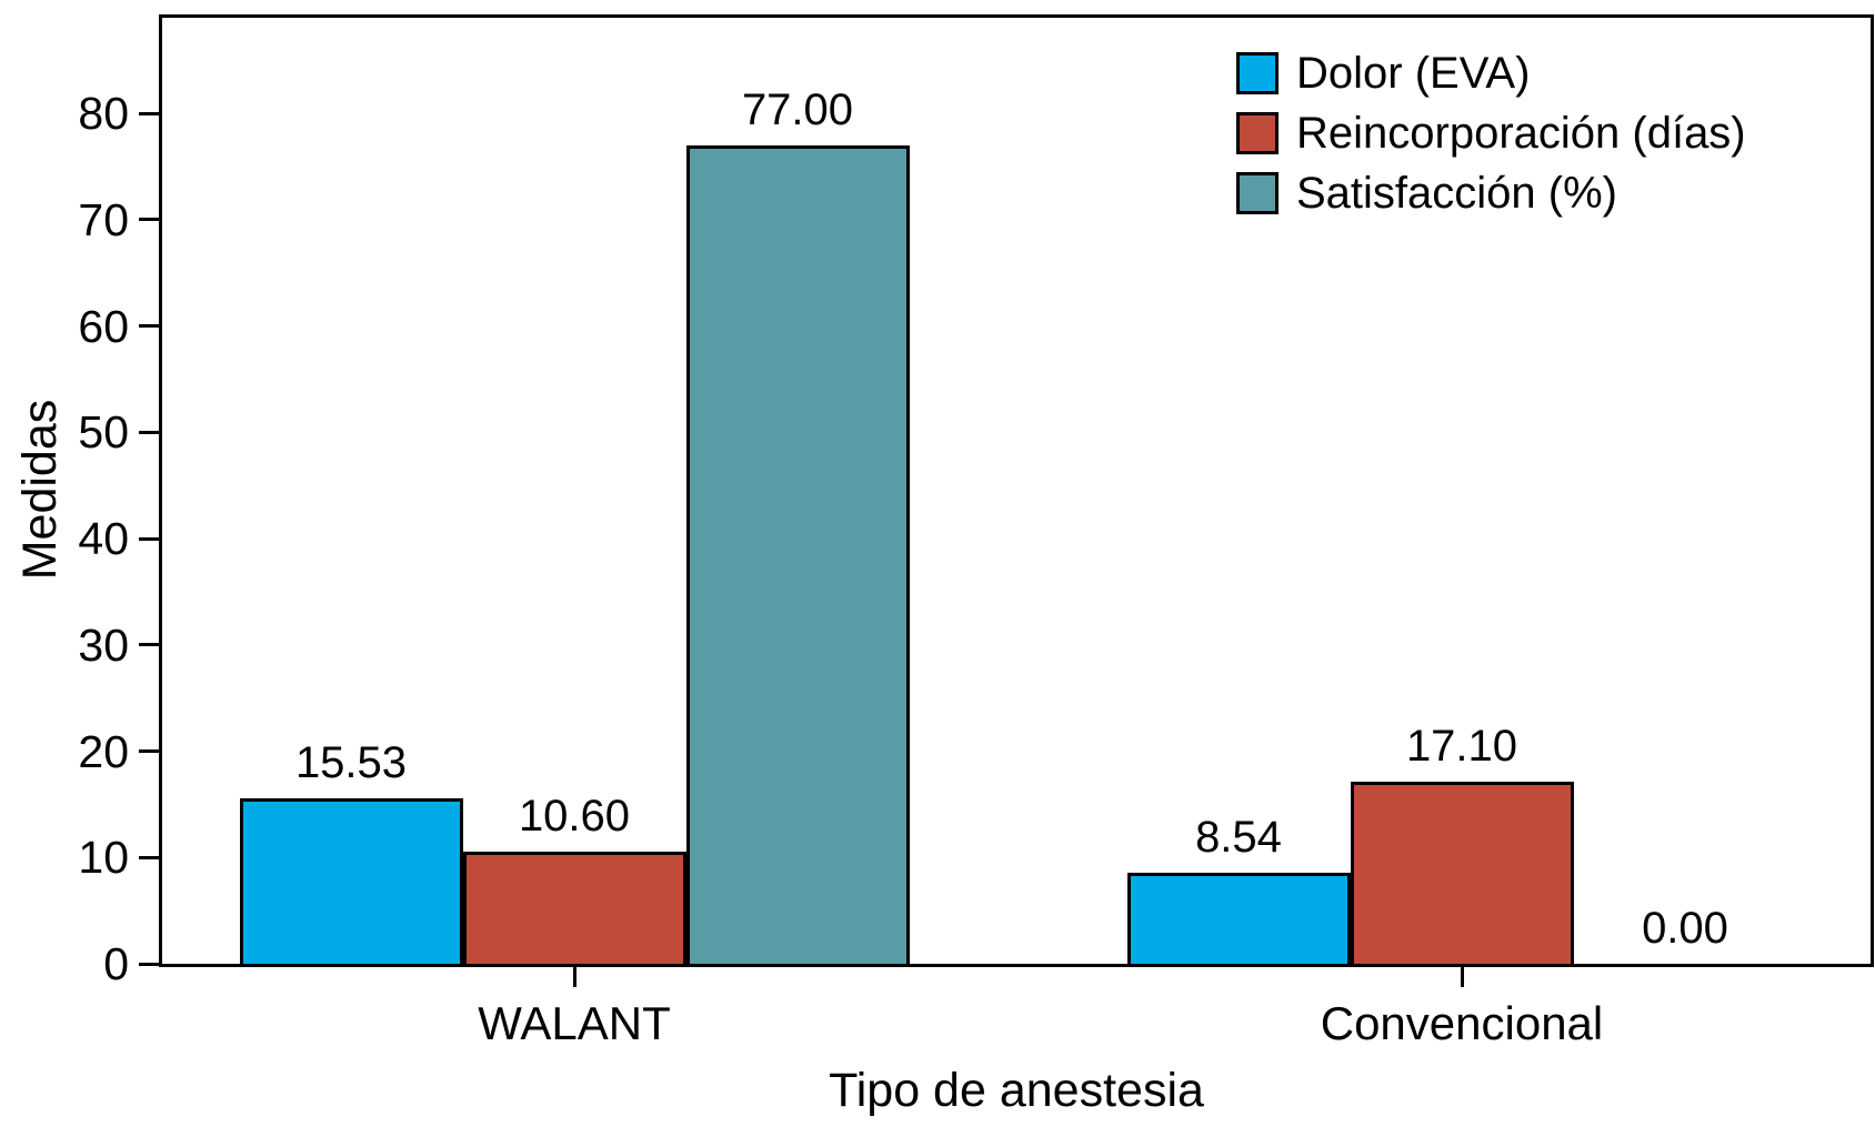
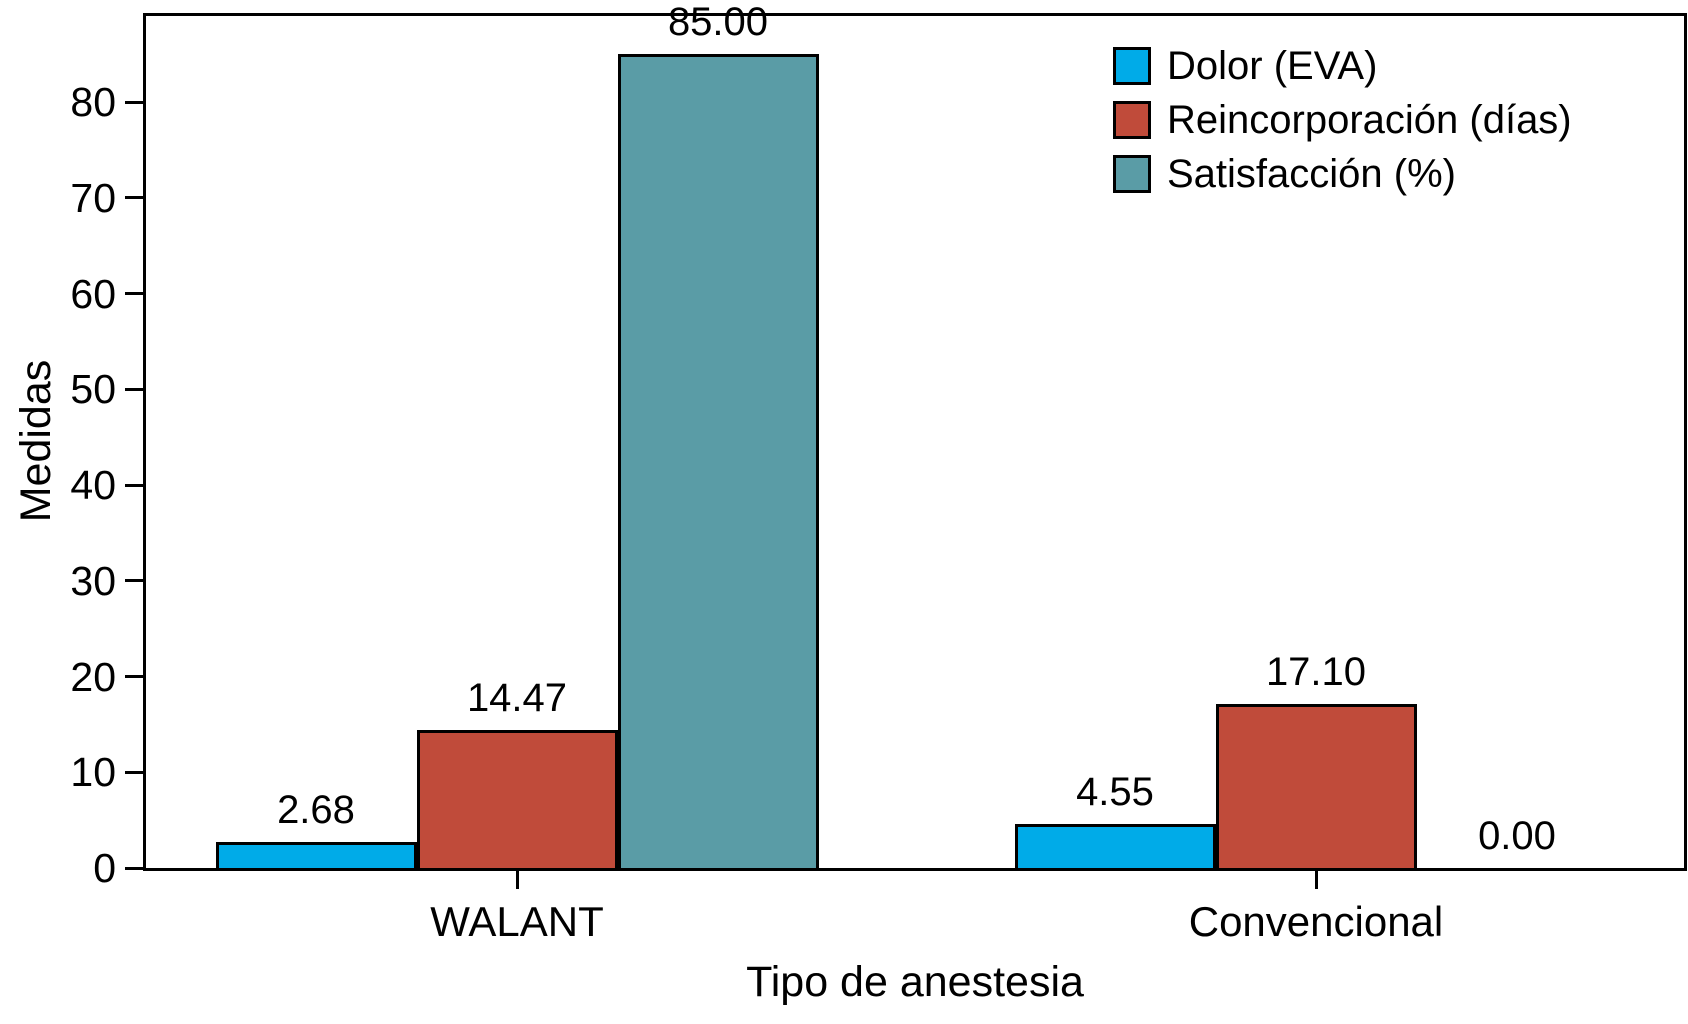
Dolor (EVA)/WALANT: 15.53 -> 2.68
Reincorporación (días)/WALANT: 10.60 -> 14.47
Satisfacción (%)/WALANT: 77.00 -> 85.00
Dolor (EVA)/Convencional: 8.54 -> 4.55
